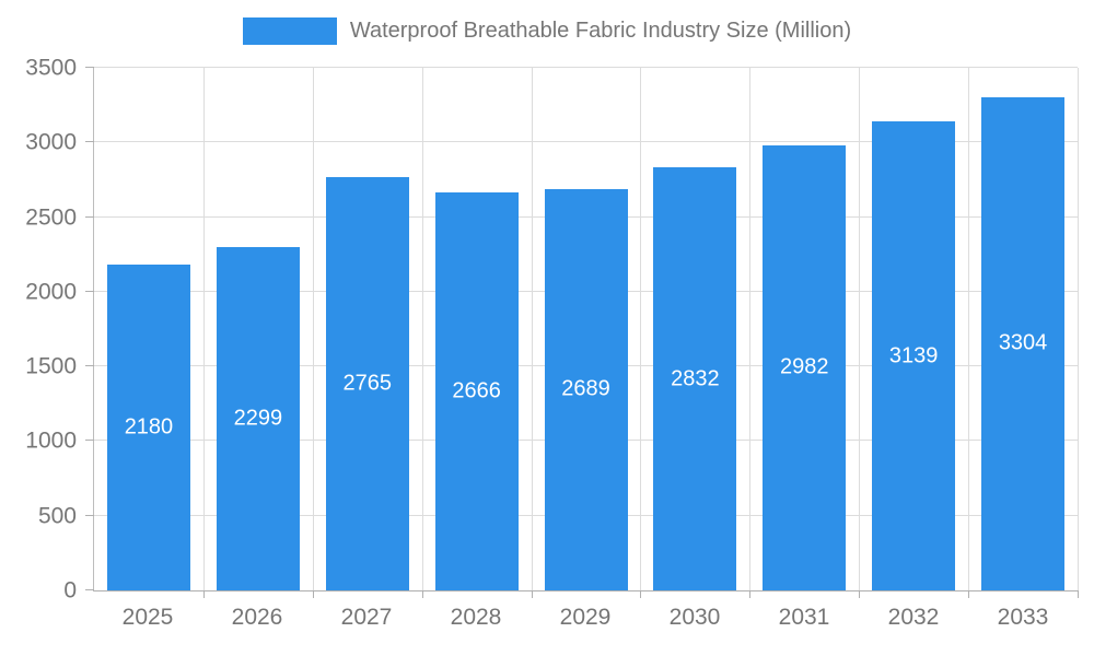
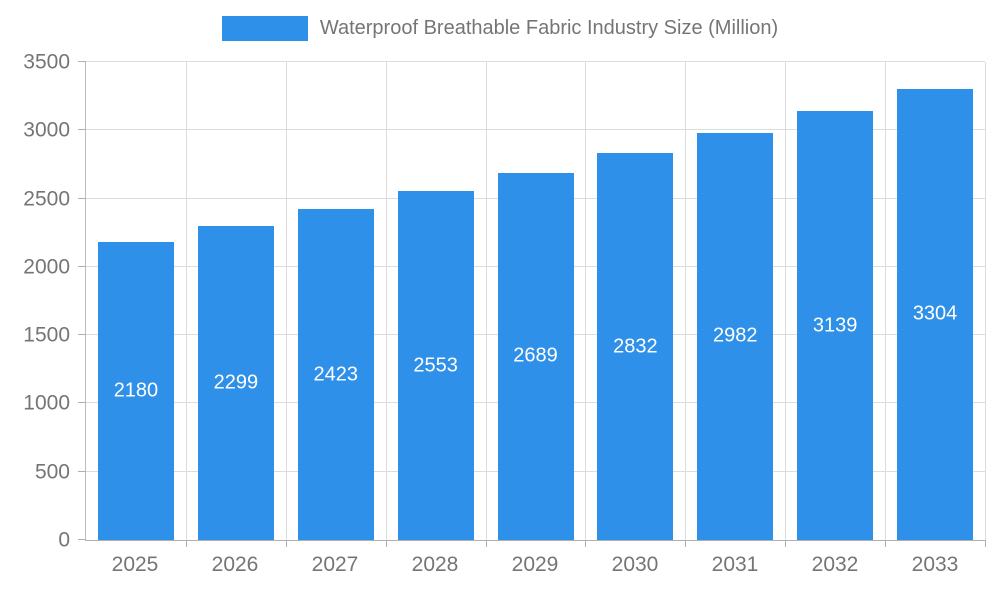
2027: 2765 -> 2423
2028: 2666 -> 2553
